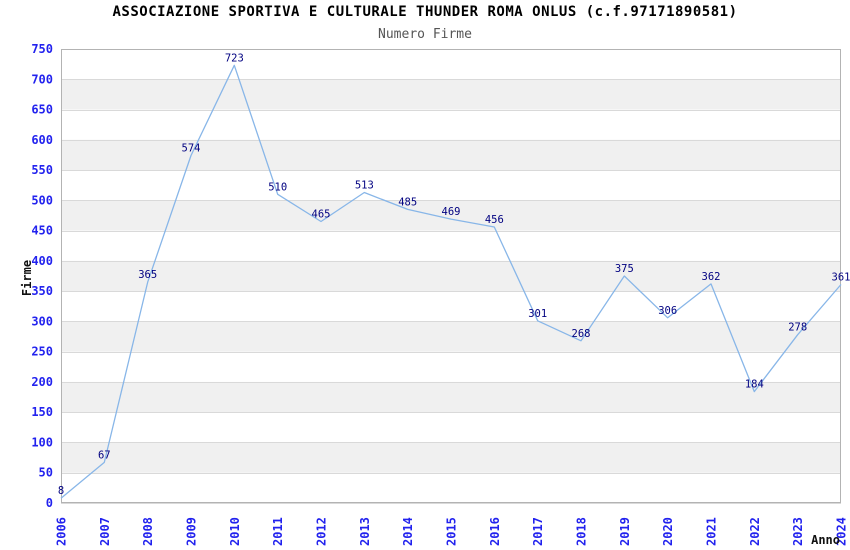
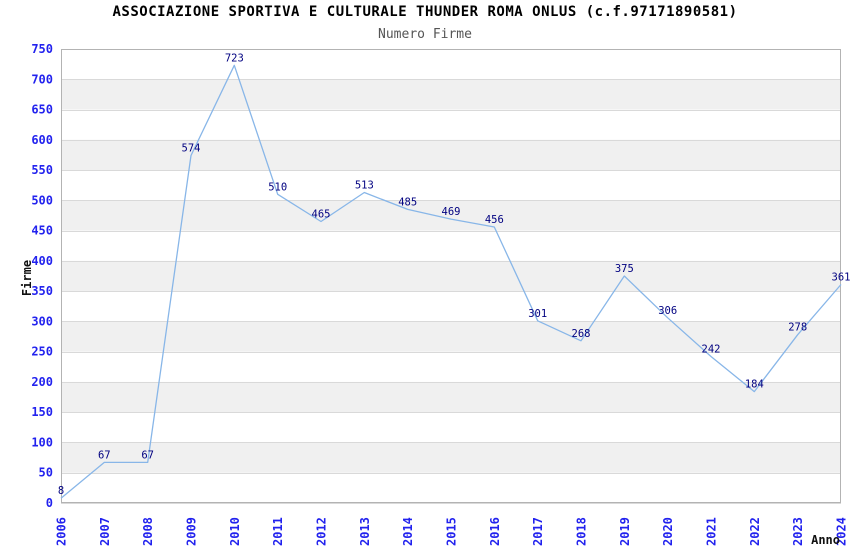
2008: 365 -> 67
2021: 362 -> 242
